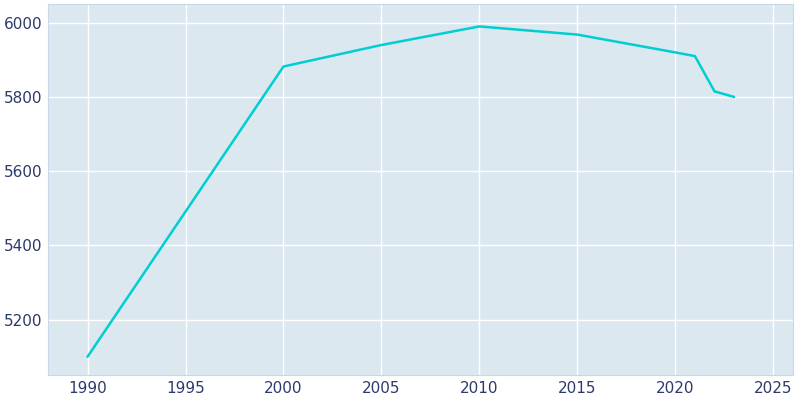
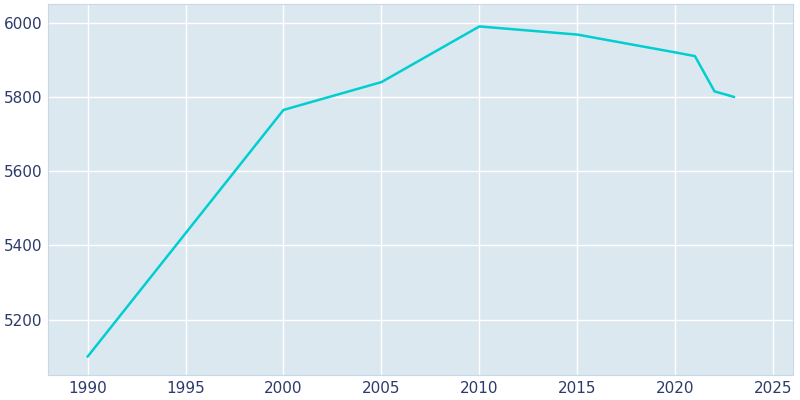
2000: 5882 -> 5765
2005: 5940 -> 5840
